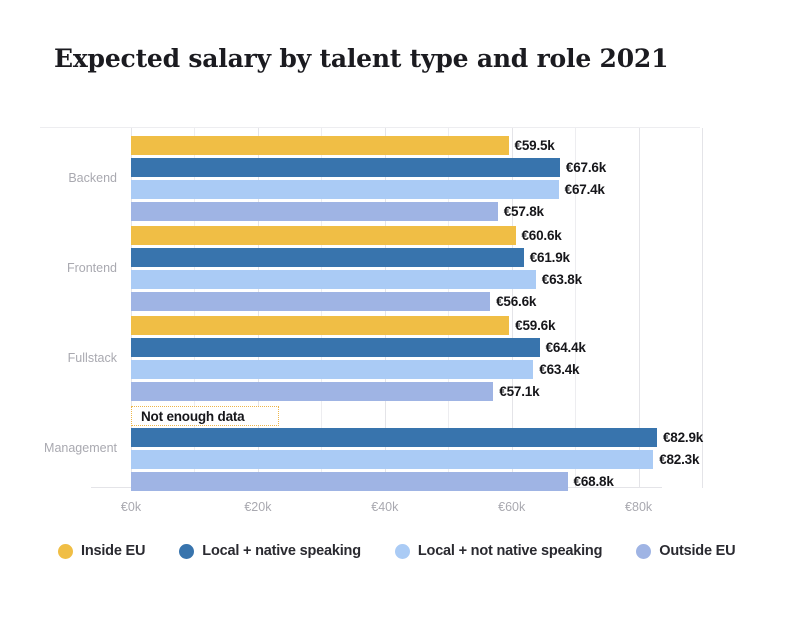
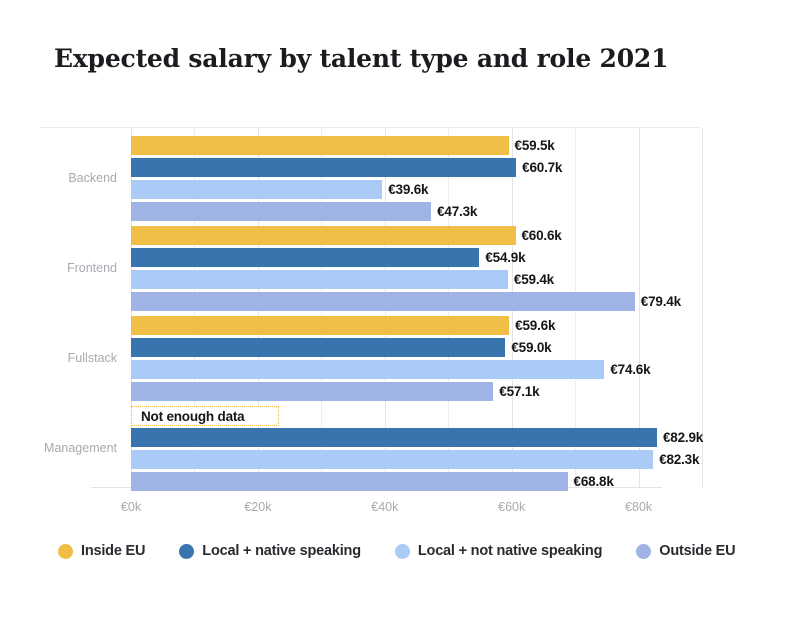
Local + native speaking/Backend: €67.6k -> €60.7k
Local + not native speaking/Backend: €67.4k -> €39.6k
Outside EU/Backend: €57.8k -> €47.3k
Local + native speaking/Frontend: €61.9k -> €54.9k
Local + not native speaking/Frontend: €63.8k -> €59.4k
Outside EU/Frontend: €56.6k -> €79.4k
Local + native speaking/Fullstack: €64.4k -> €59.0k
Local + not native speaking/Fullstack: €63.4k -> €74.6k
